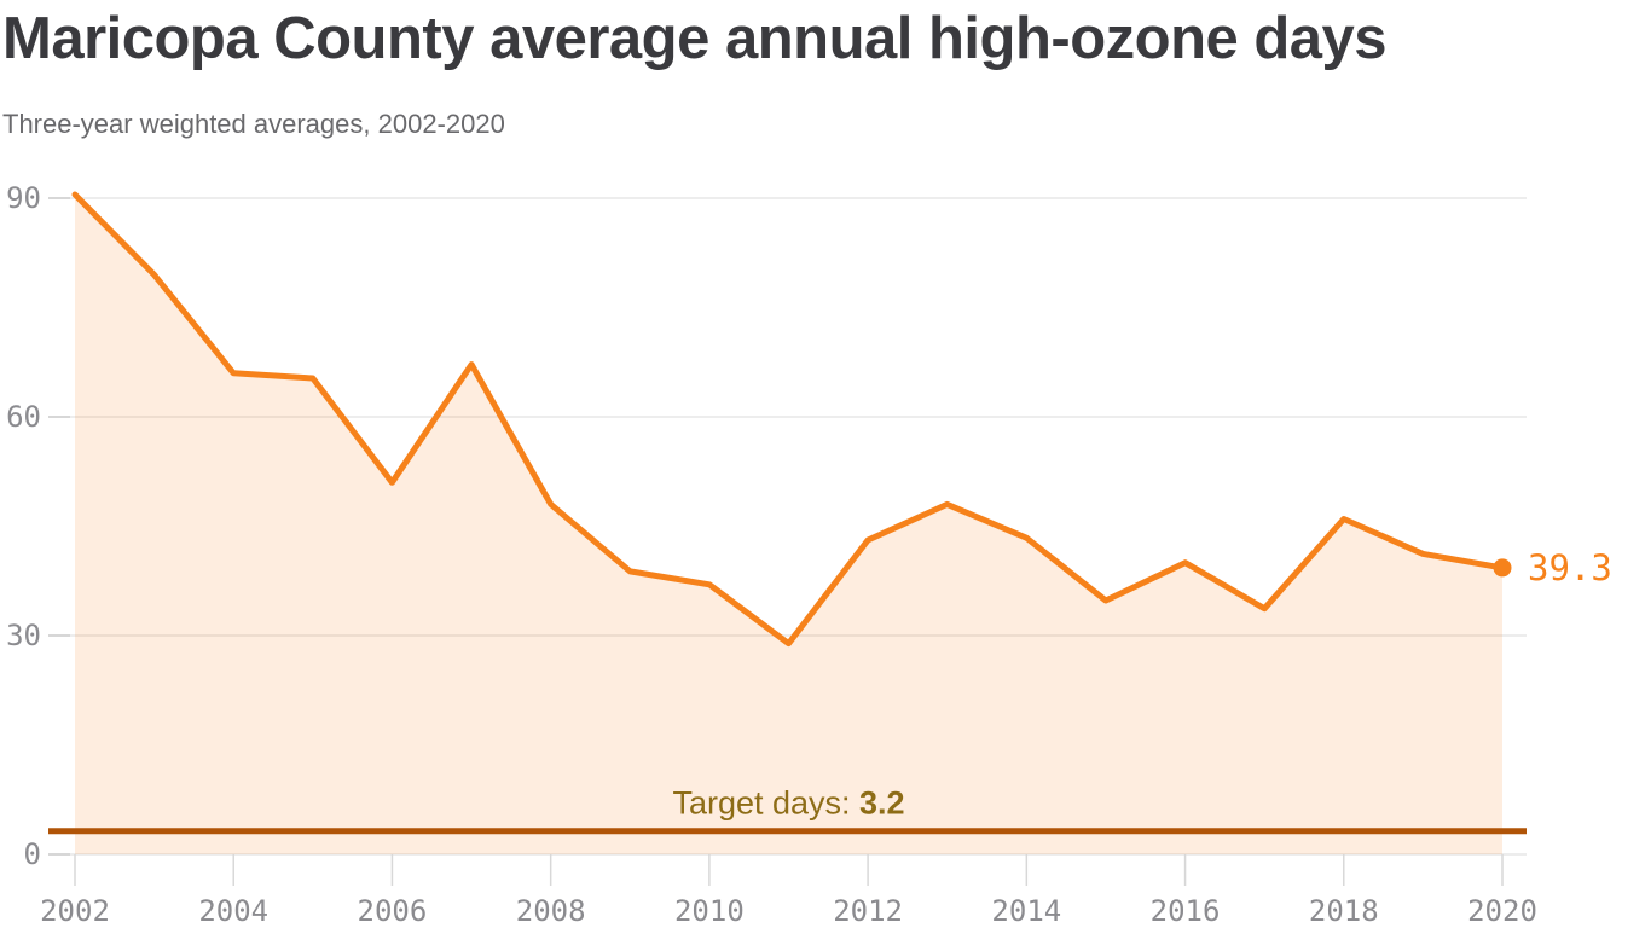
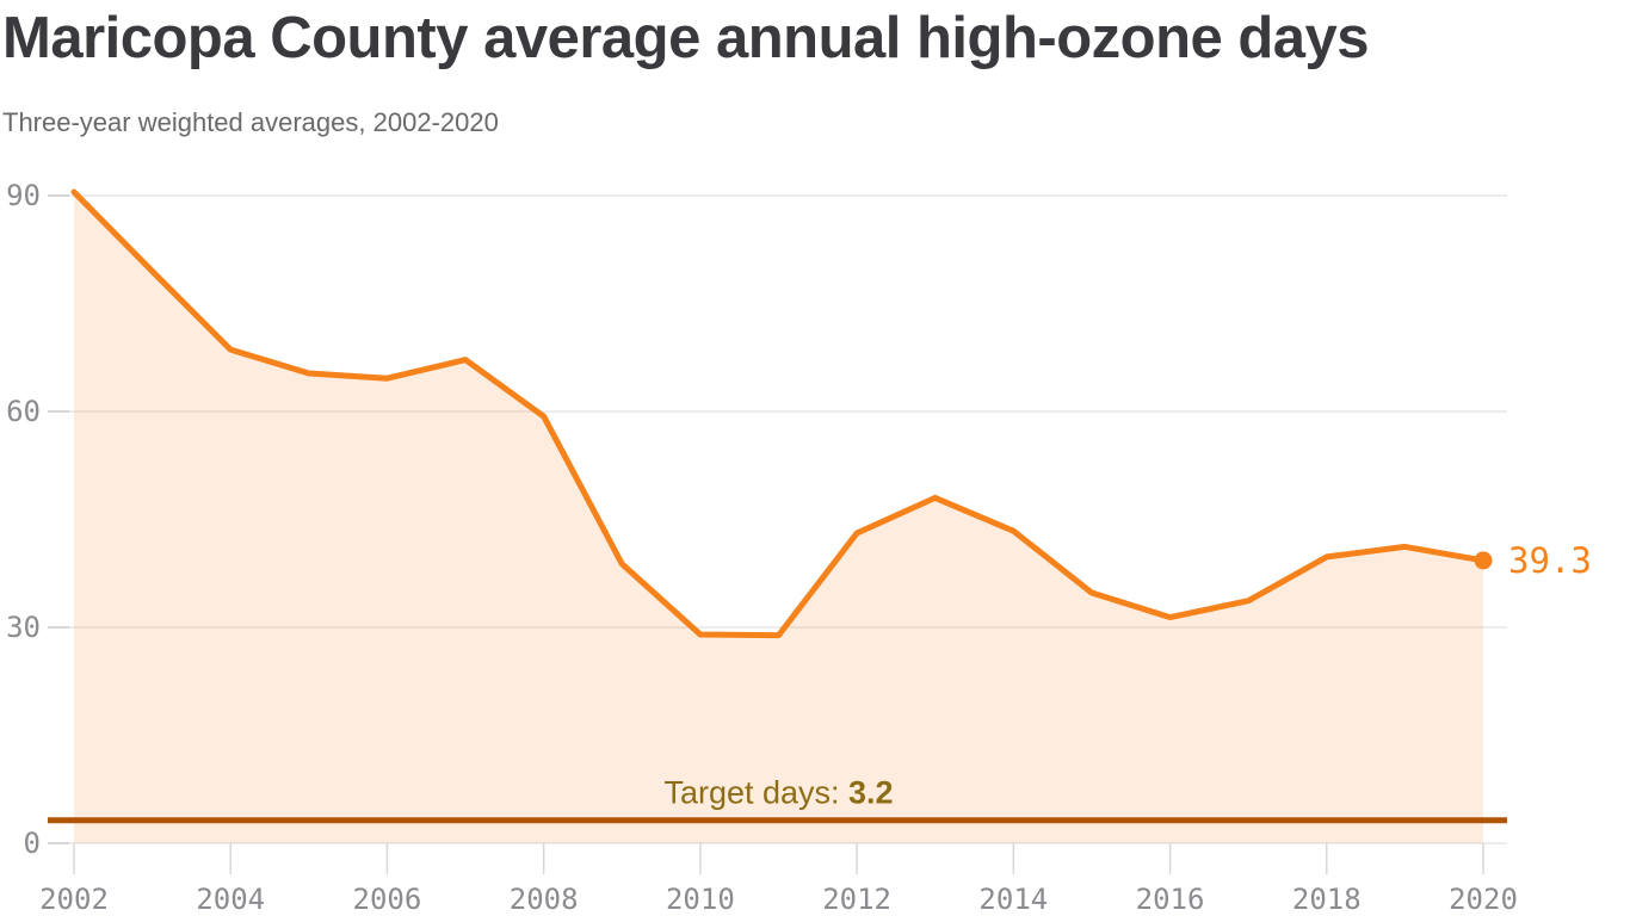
2004: 66 -> 69
2006: 51 -> 65
2008: 48 -> 59
2010: 37 -> 29
2016: 40 -> 31
2018: 46 -> 40
